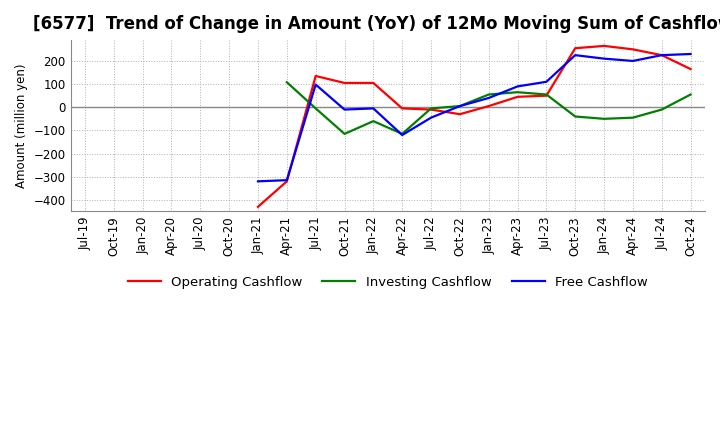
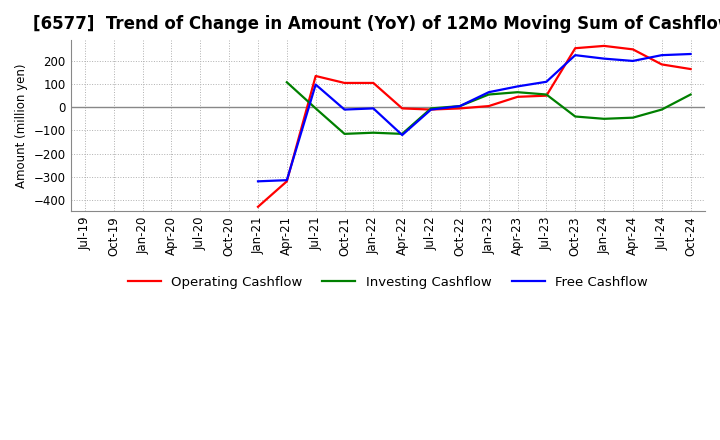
Investing Cashflow/Jan-22: -60 -> -110
Free Cashflow/Jul-22: -45 -> -10
Operating Cashflow/Oct-22: -30 -> -5
Free Cashflow/Jan-23: 40 -> 65
Operating Cashflow/Jul-24: 225 -> 185
